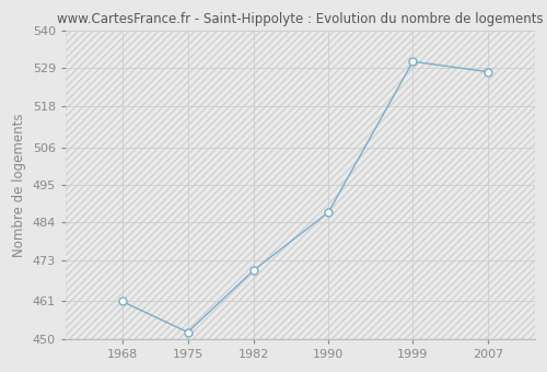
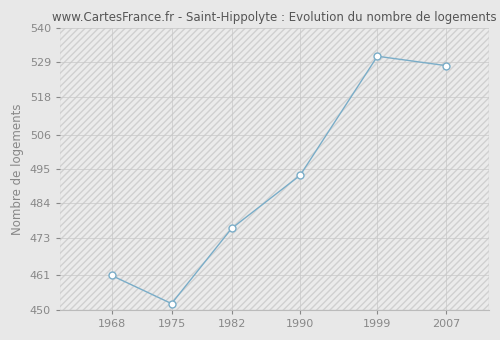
1982: 470 -> 476
1990: 487 -> 493
